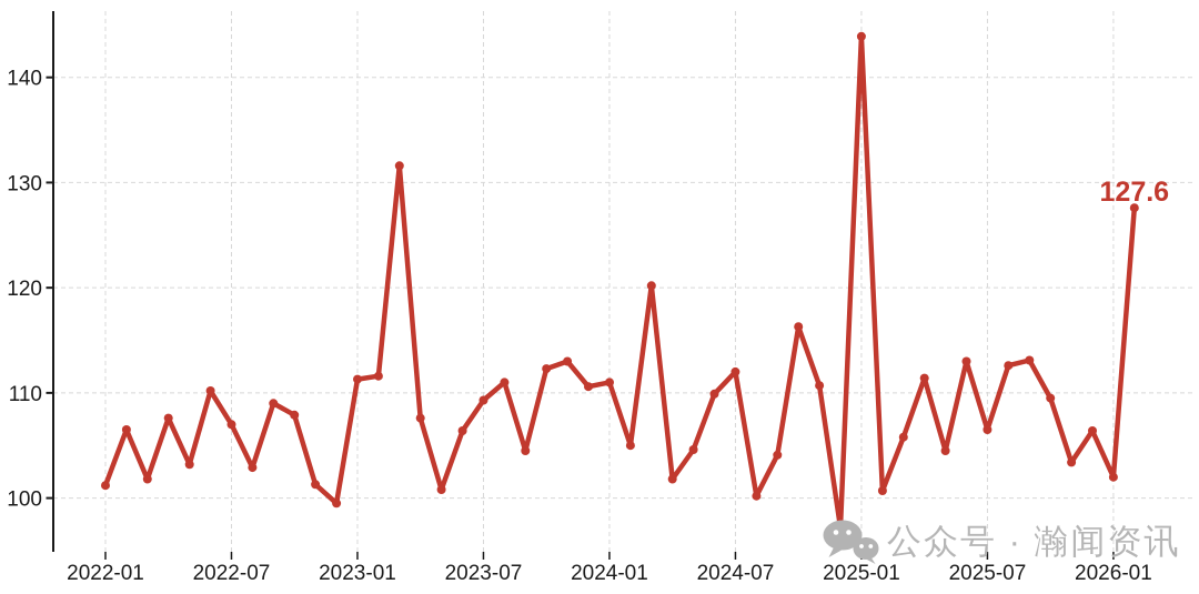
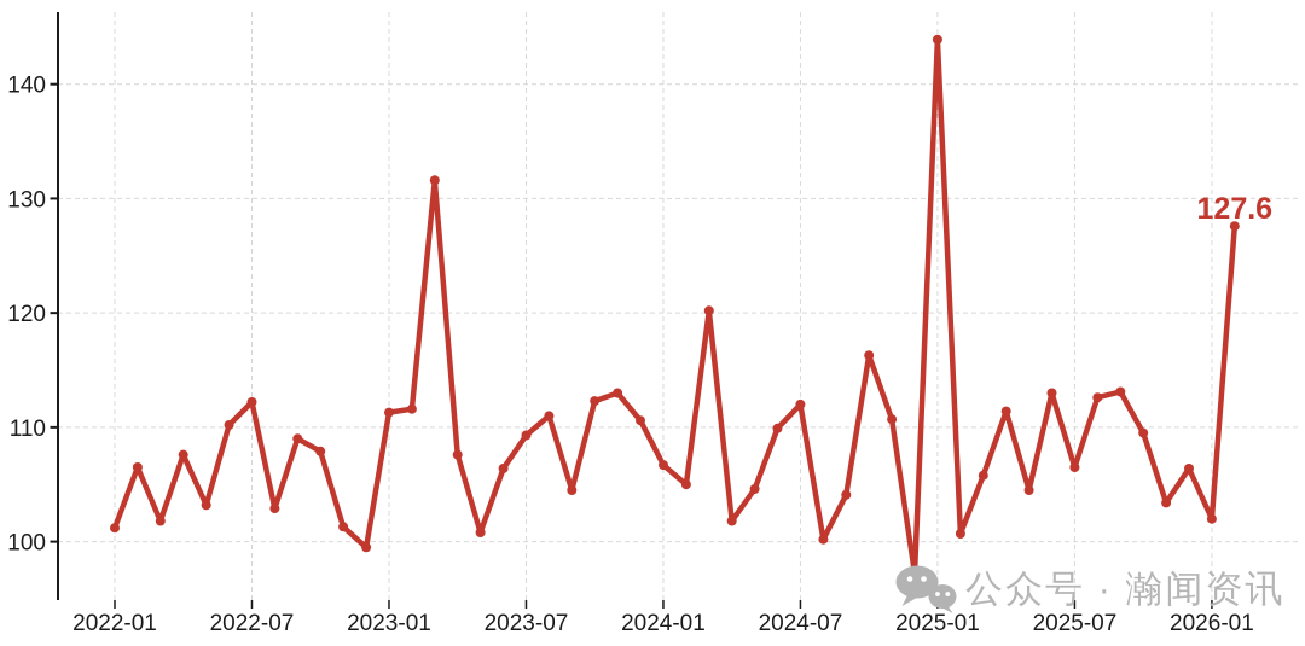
2022-07: 107 -> 112
2024-01: 111 -> 107
